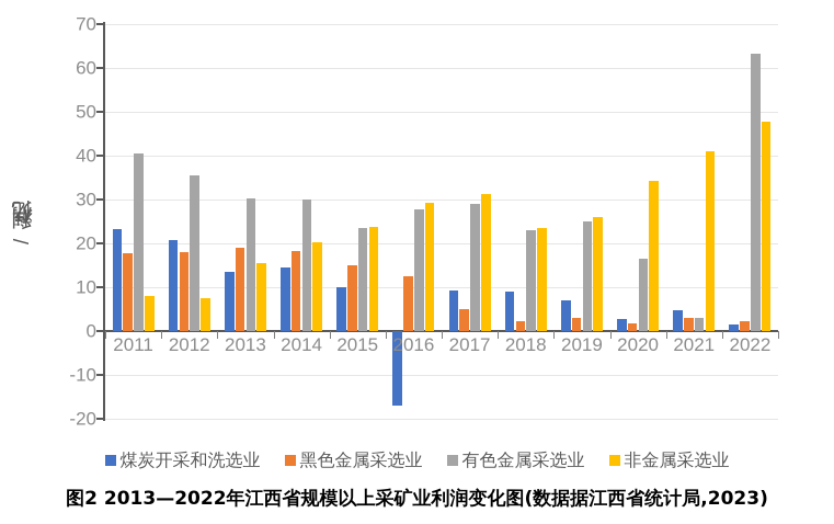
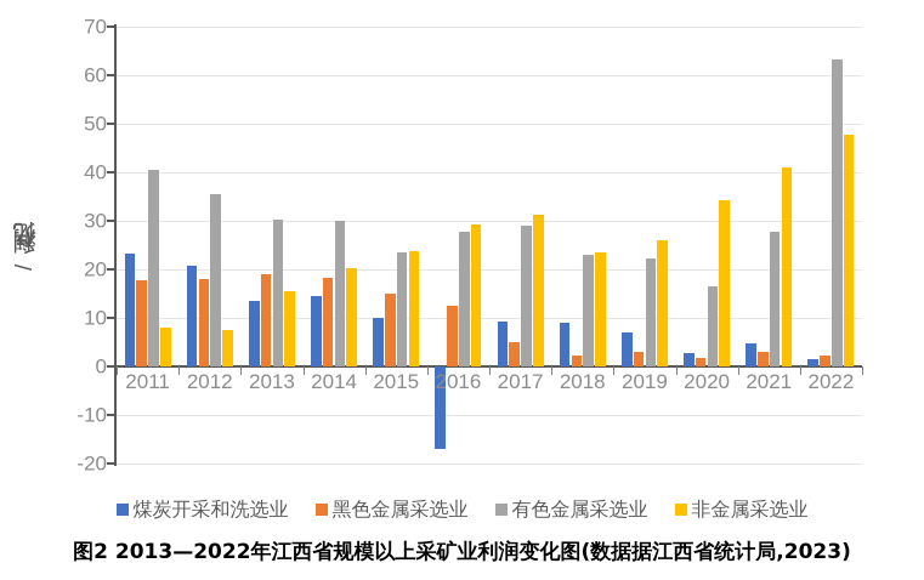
有色金属采选业/2019: 25 -> 22
有色金属采选业/2021: 3 -> 28
